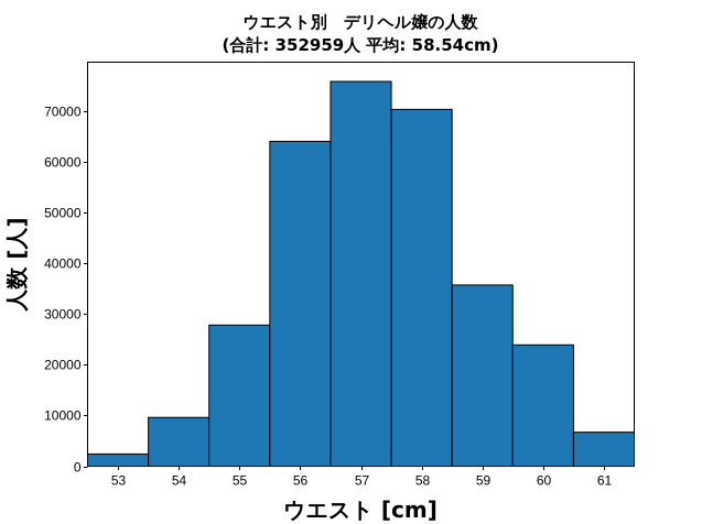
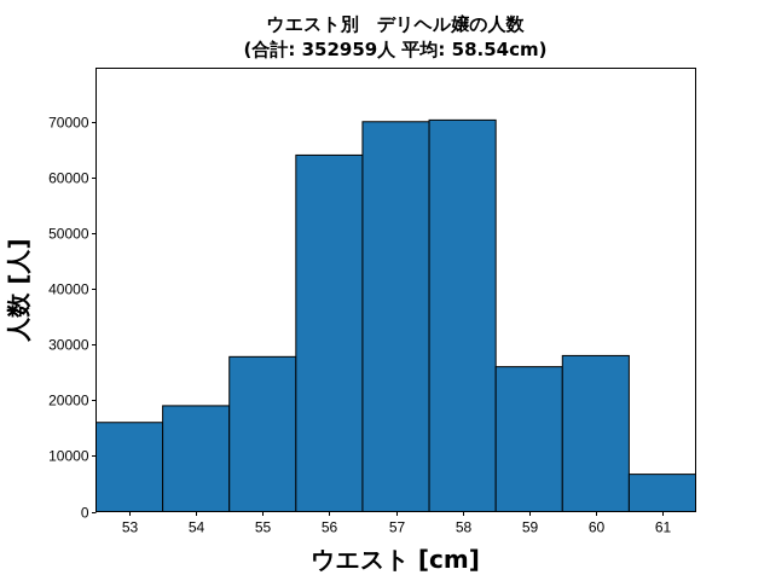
53: 2000 -> 16000
54: 10000 -> 19000
57: 76000 -> 70000
59: 36000 -> 26000
60: 24000 -> 28000
